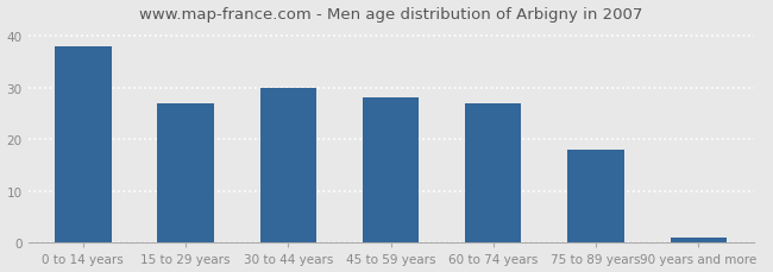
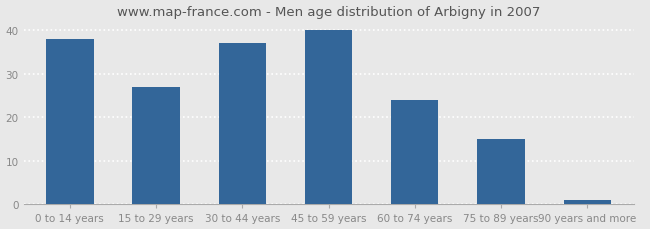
30 to 44 years: 30 -> 37
45 to 59 years: 28 -> 40
60 to 74 years: 27 -> 24
75 to 89 years: 18 -> 15
